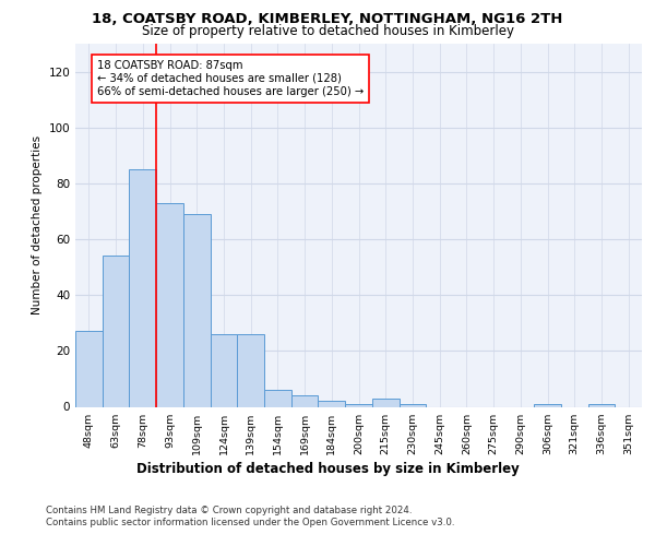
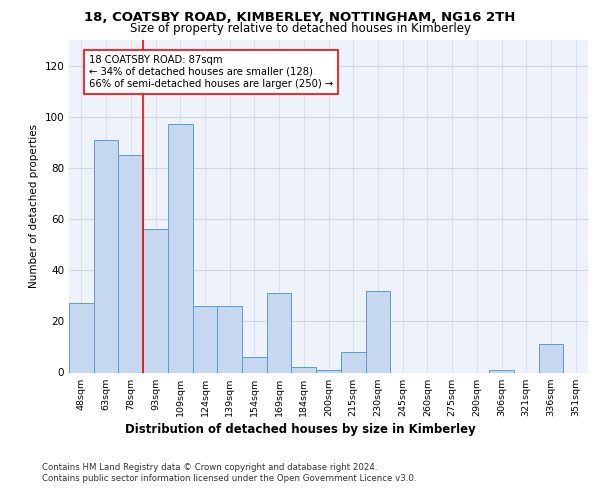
63sqm: 54 -> 91
93sqm: 73 -> 56
109sqm: 69 -> 97
169sqm: 4 -> 31
215sqm: 3 -> 8
230sqm: 1 -> 32
336sqm: 1 -> 11
